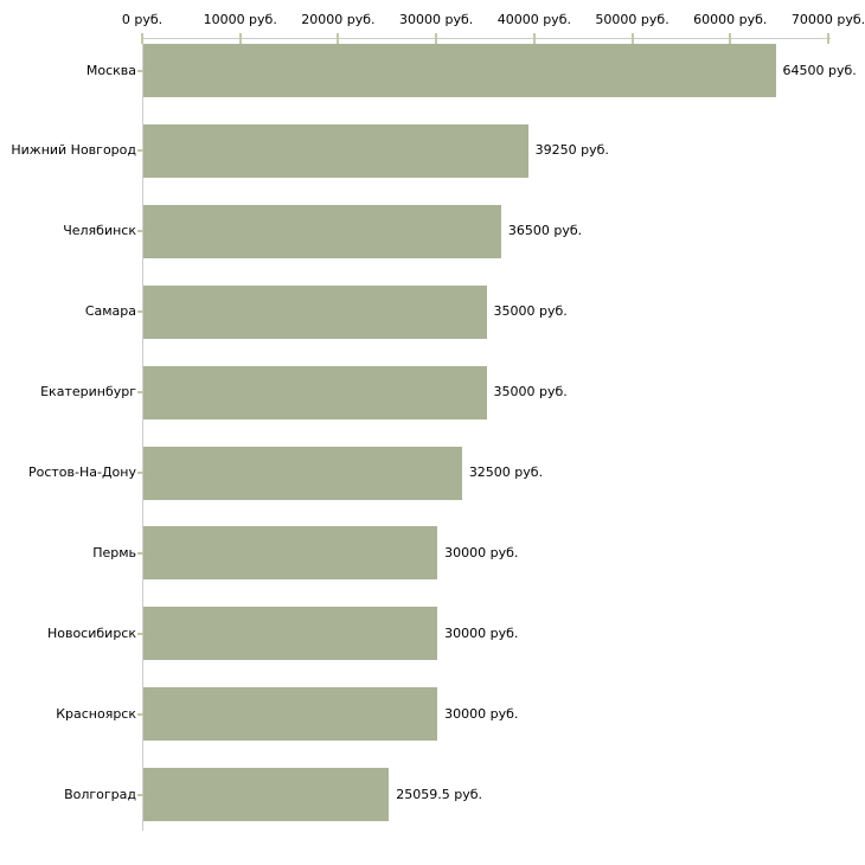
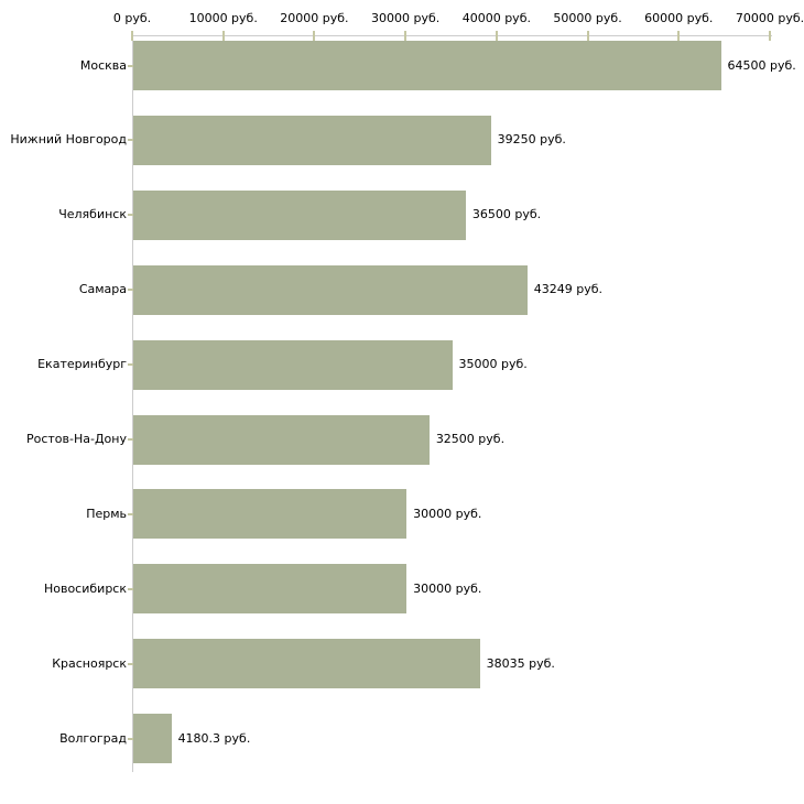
Самара: 35000 -> 43249
Красноярск: 30000 -> 38035
Волгоград: 25059.5 -> 4180.3
